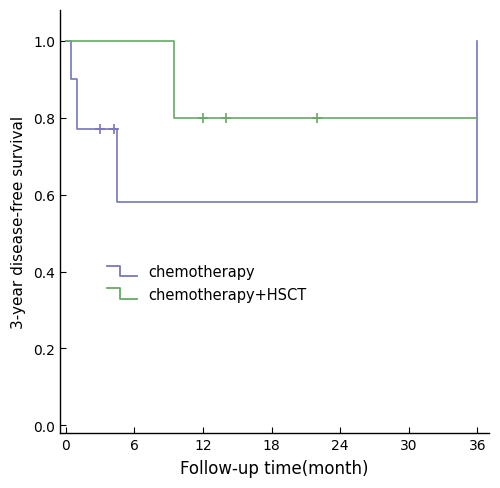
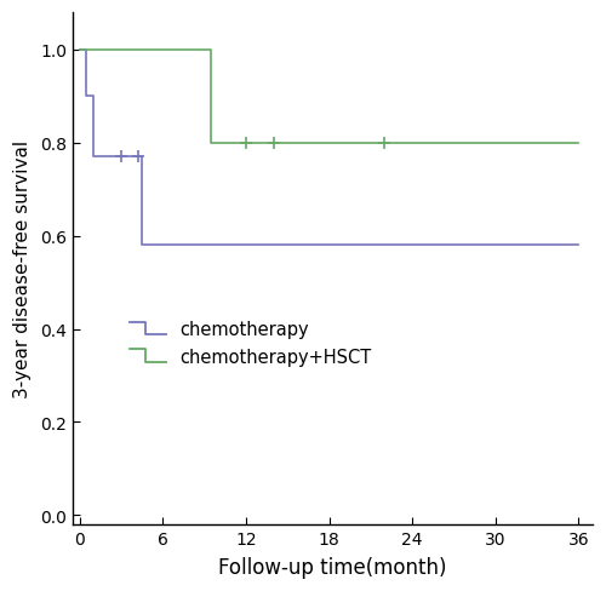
chemotherapy/36: 1.00 -> 0.58
